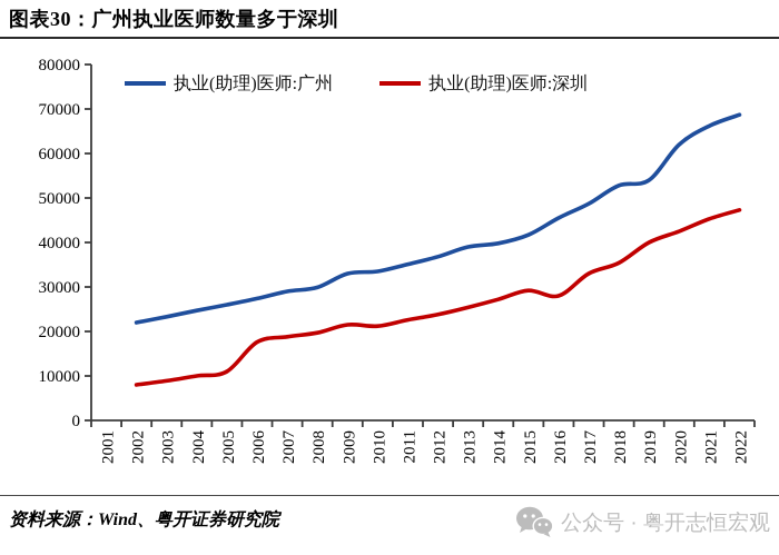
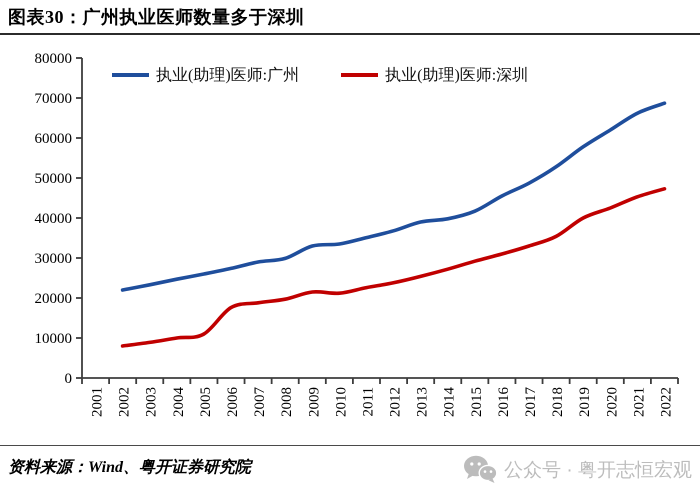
执业(助理)医师:深圳/2016: 28000 -> 31000
执业(助理)医师:广州/2019: 54000 -> 58000
